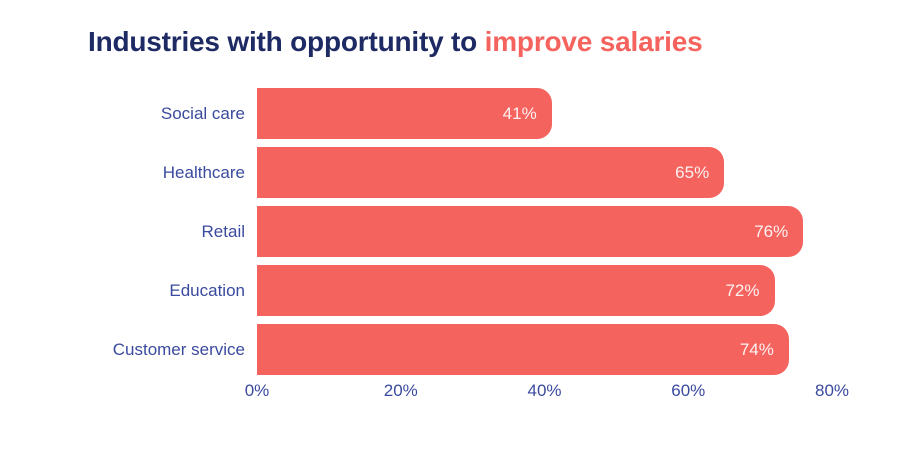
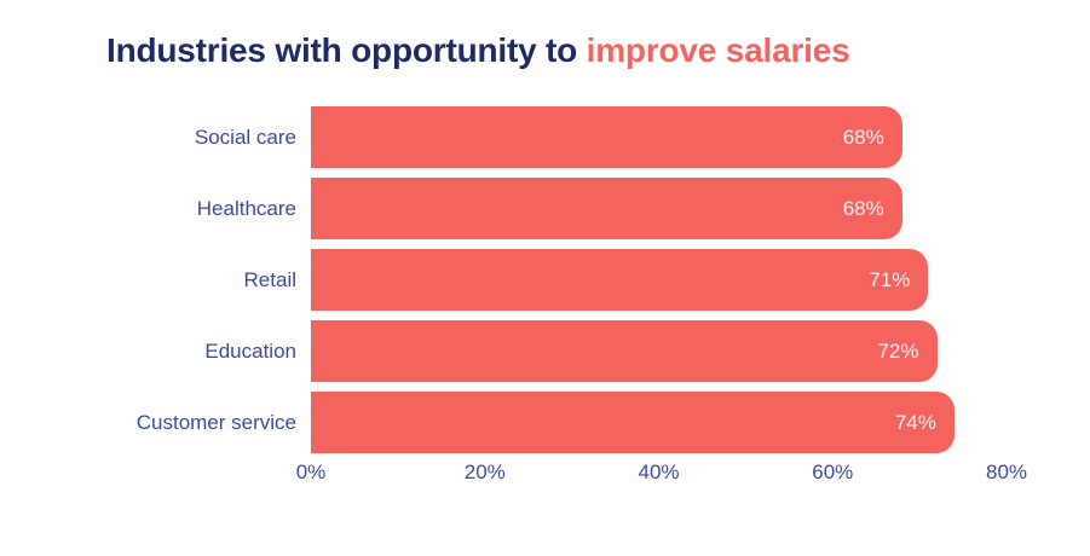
Social care: 41% -> 68%
Healthcare: 65% -> 68%
Retail: 76% -> 71%
